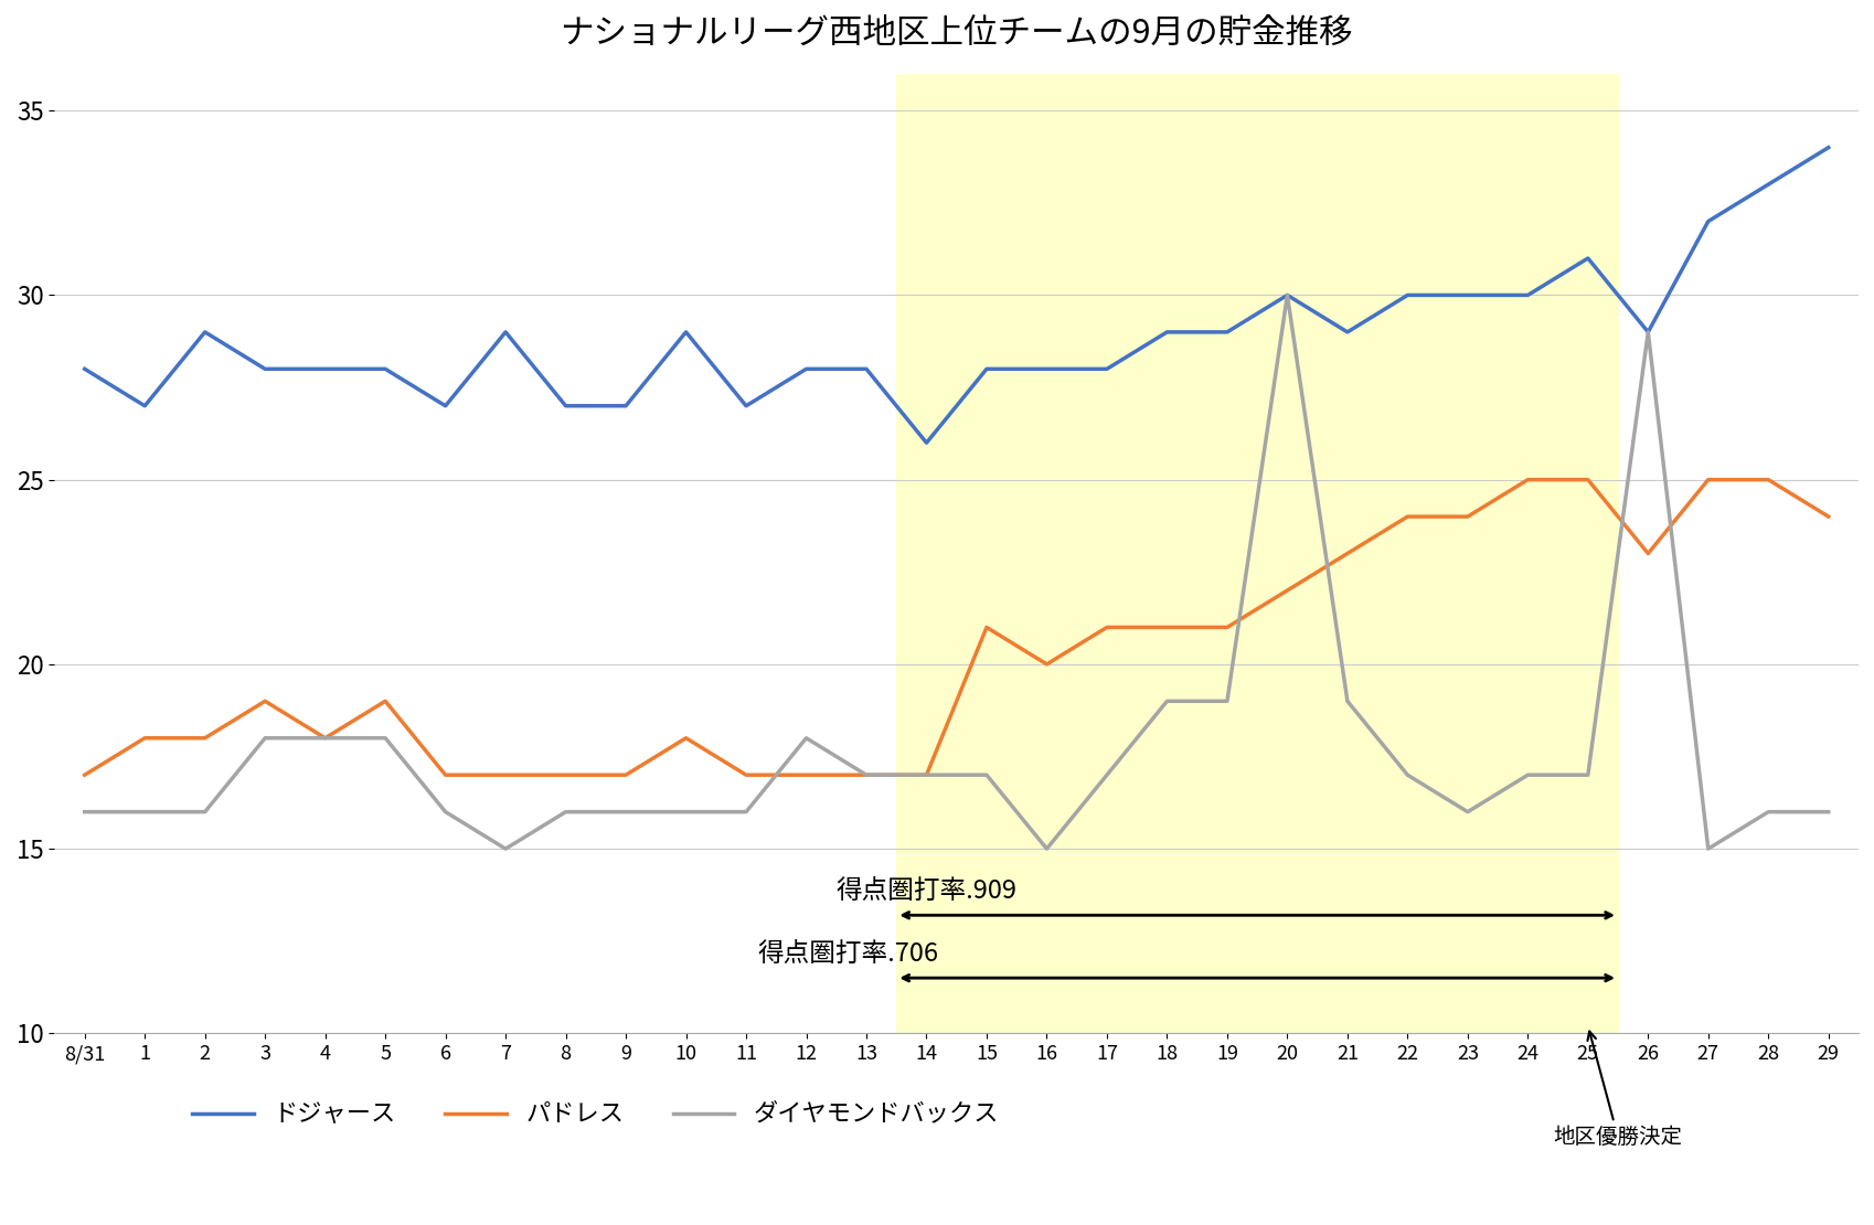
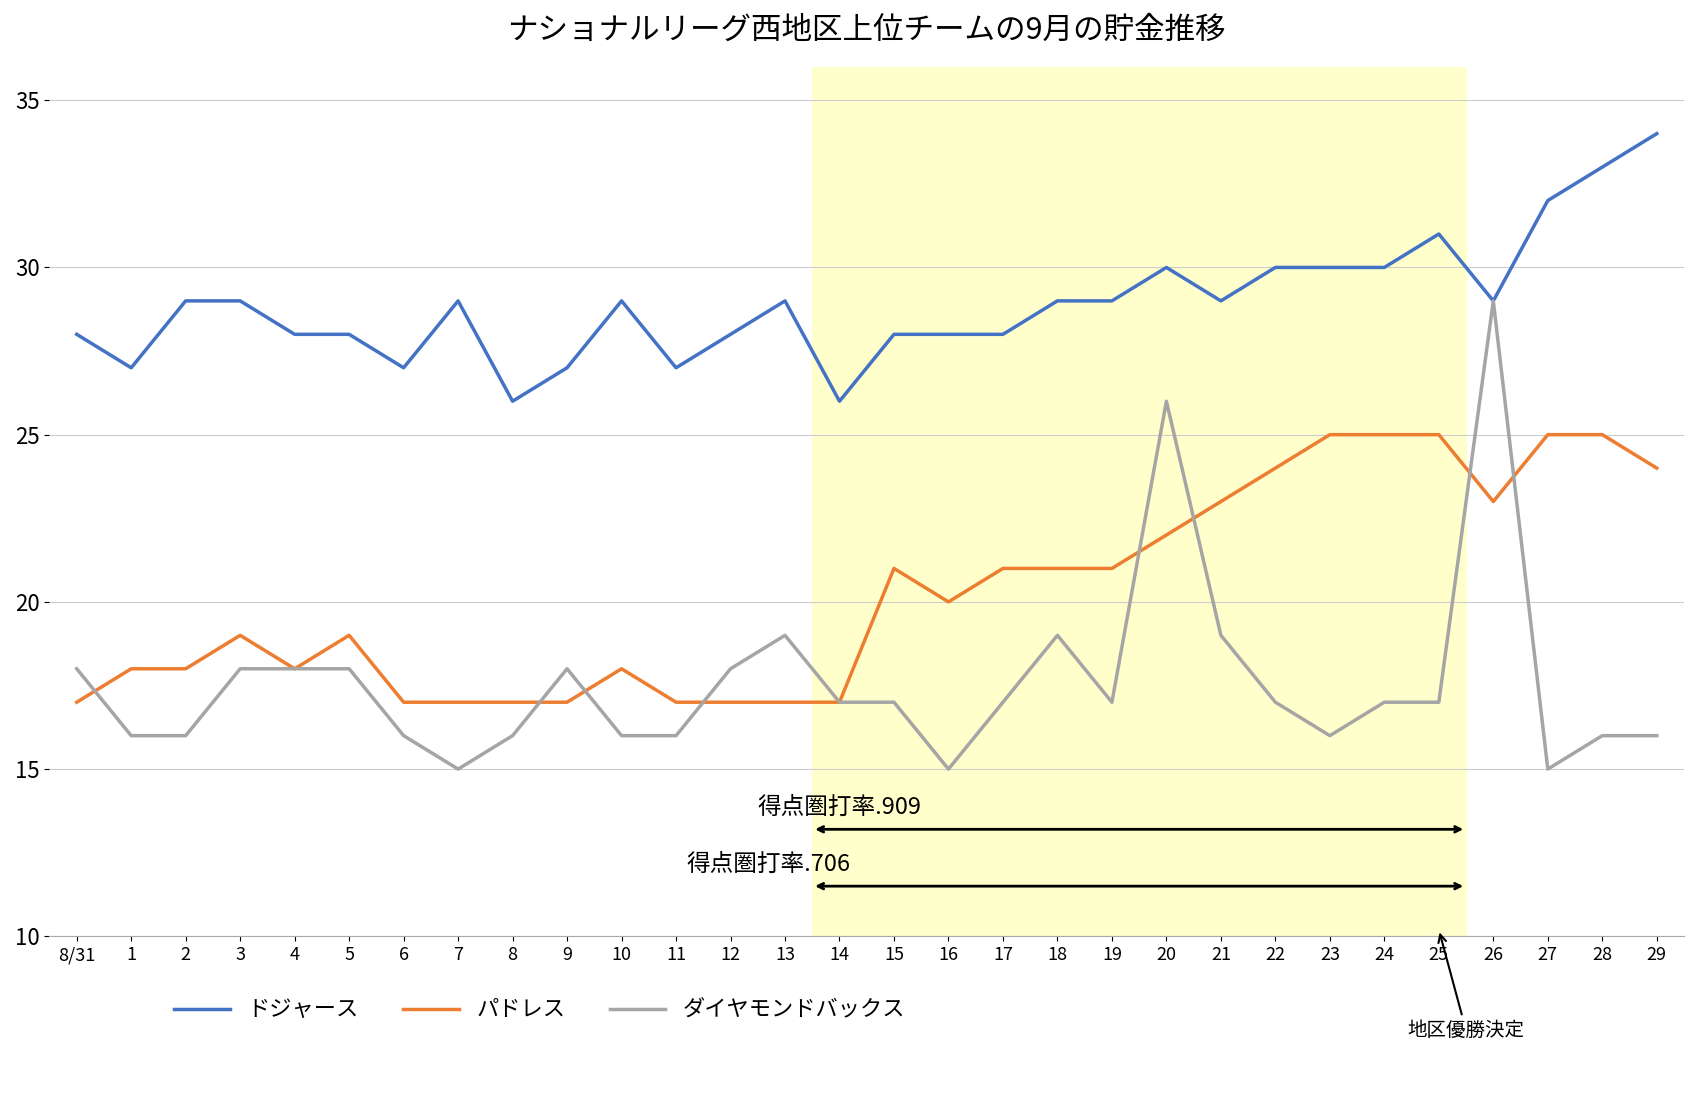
ダイヤモンドバックス/8/31: 16 -> 18
ドジャース/3: 28 -> 29
ドジャース/8: 27 -> 26
ダイヤモンドバックス/9: 16 -> 18
ドジャース/13: 28 -> 29
ダイヤモンドバックス/13: 17 -> 19
ダイヤモンドバックス/19: 19 -> 17
ダイヤモンドバックス/20: 30 -> 26
パドレス/23: 24 -> 25
